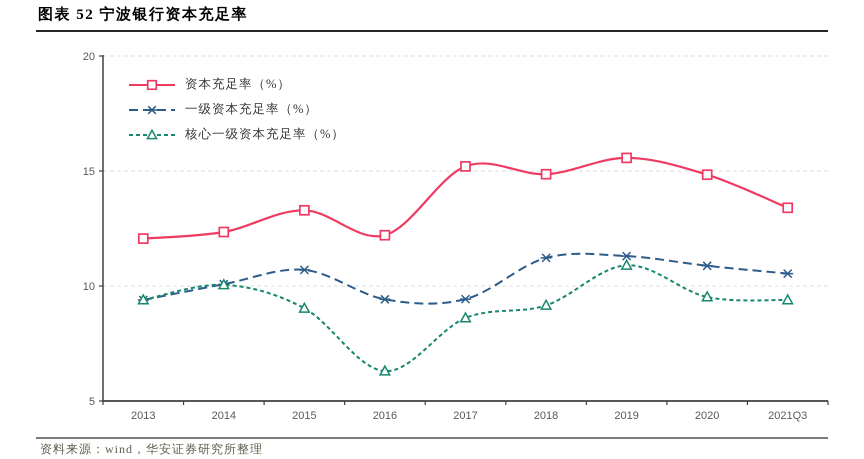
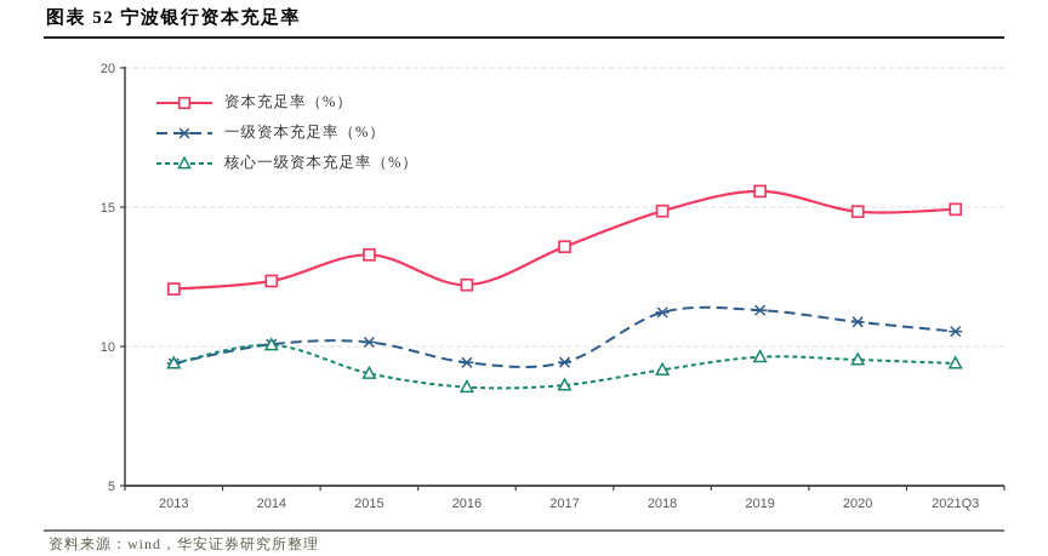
一级资本充足率（%）/2015: 10.7 -> 10.2
核心一级资本充足率（%）/2016: 6.3 -> 8.5
资本充足率（%）/2017: 15.2 -> 13.6
核心一级资本充足率（%）/2019: 10.9 -> 9.6
资本充足率（%）/2021Q3: 13.4 -> 14.9
